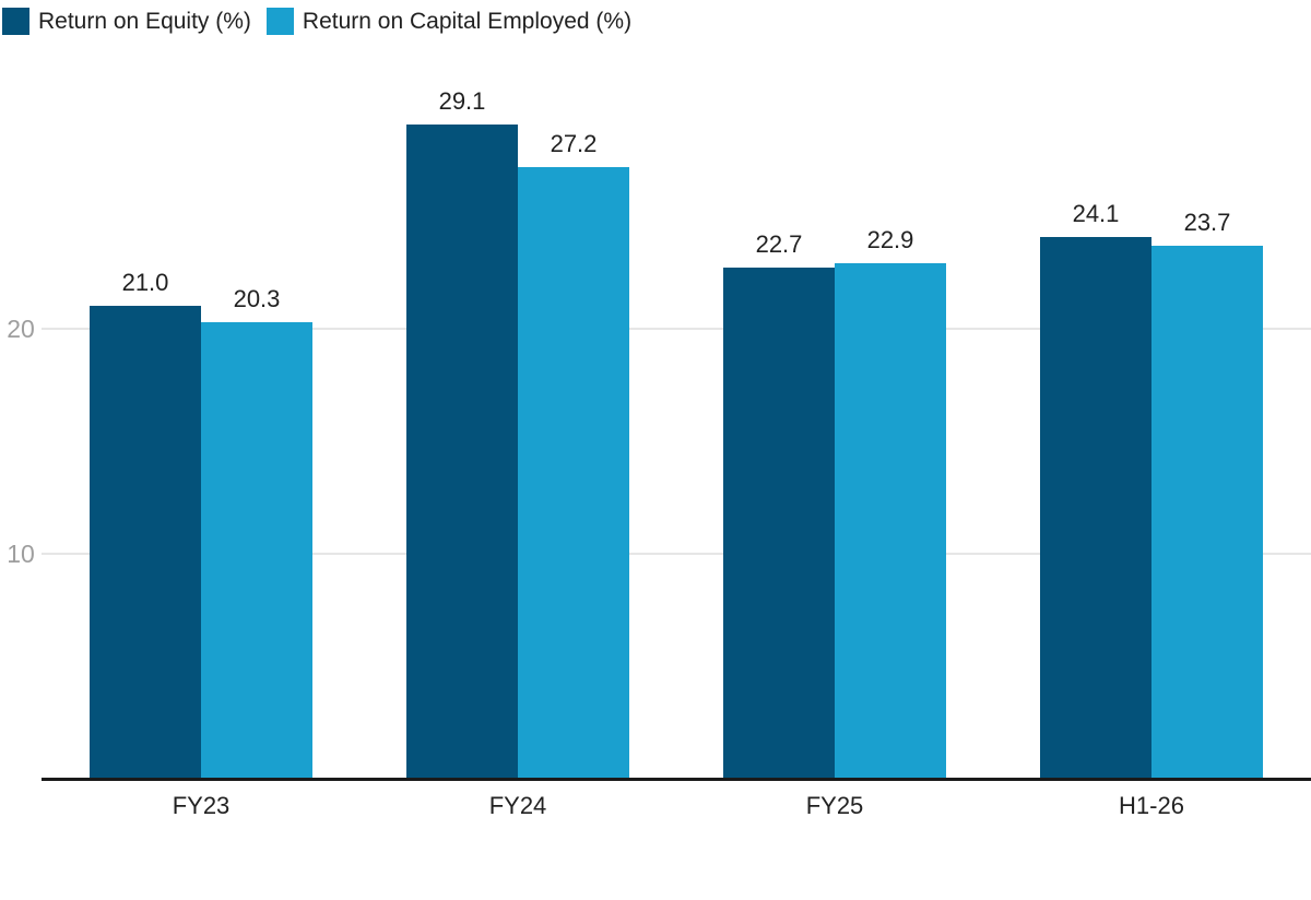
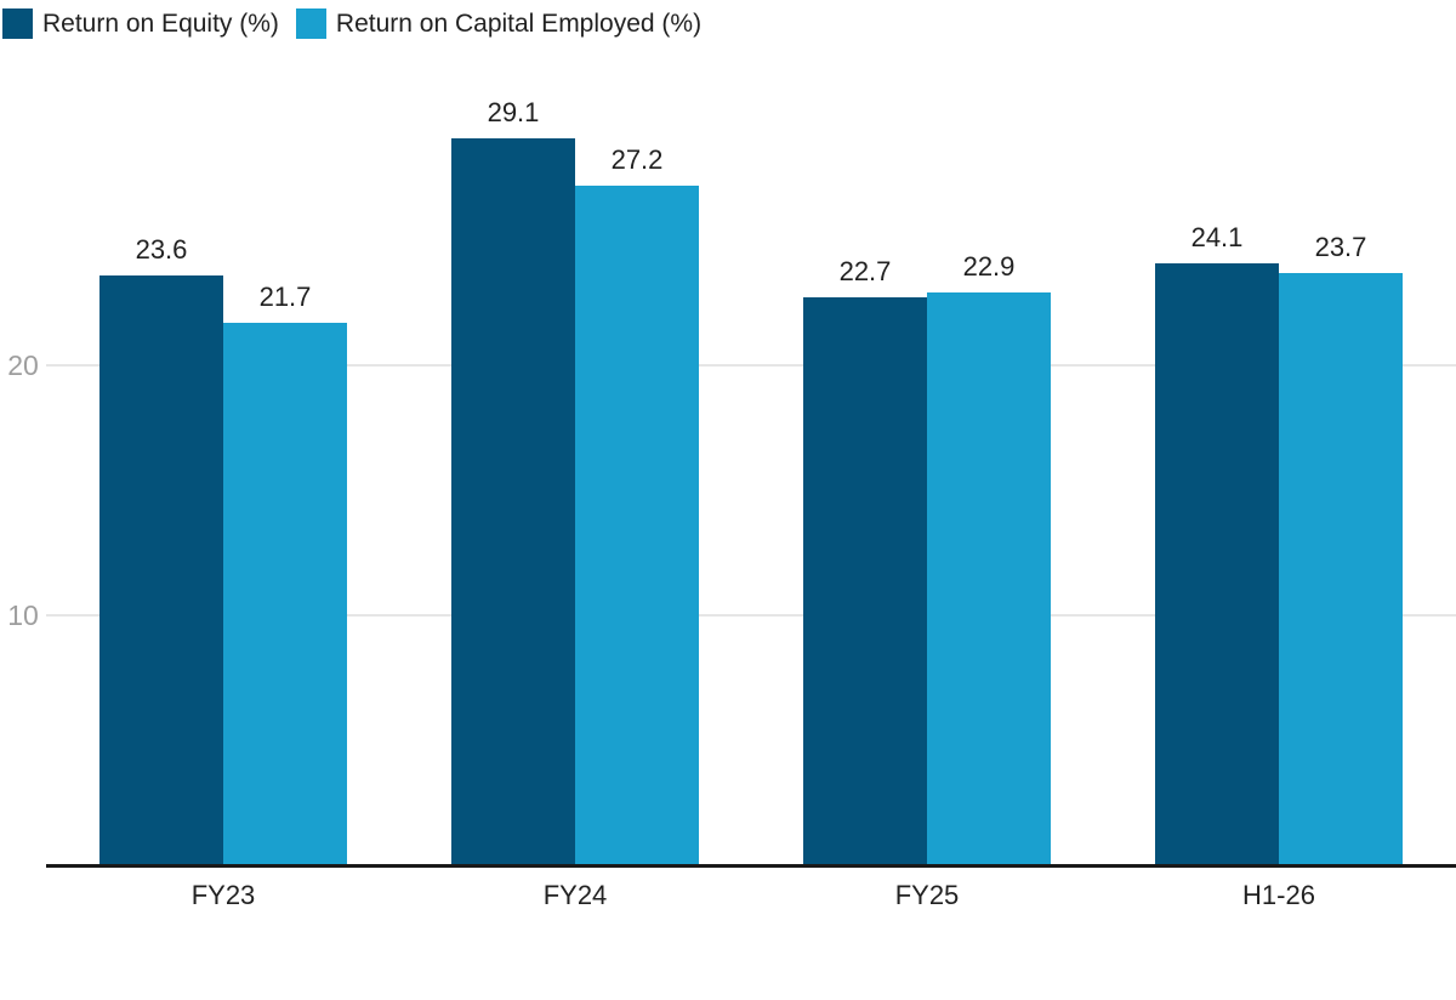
Return on Equity (%)/FY23: 21.0 -> 23.6
Return on Capital Employed (%)/FY23: 20.3 -> 21.7
